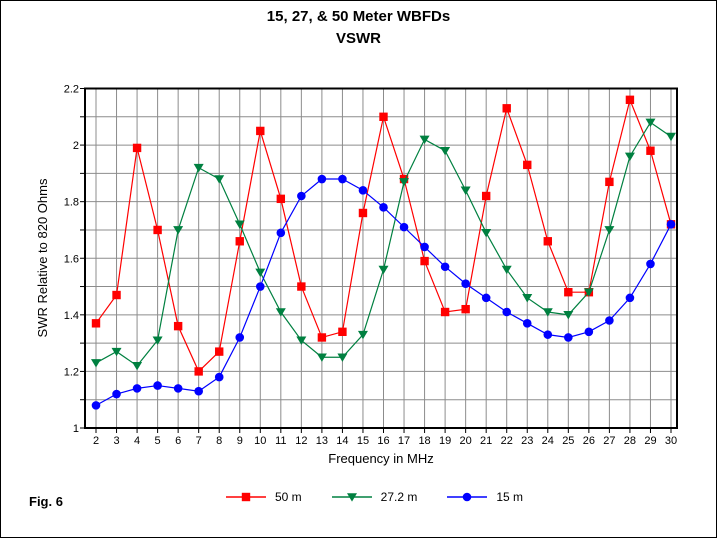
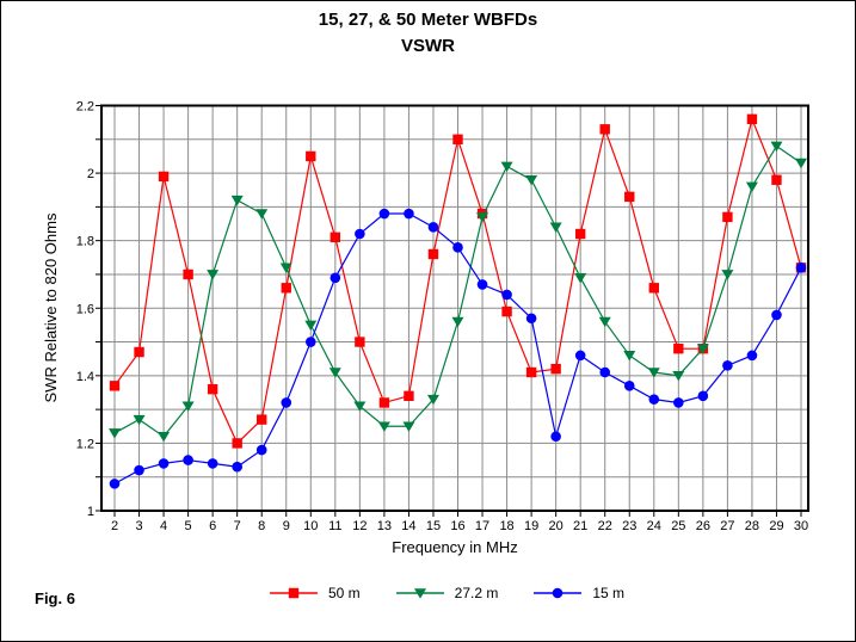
15 m/17: 1.71 -> 1.67
15 m/20: 1.51 -> 1.22
15 m/27: 1.38 -> 1.43
